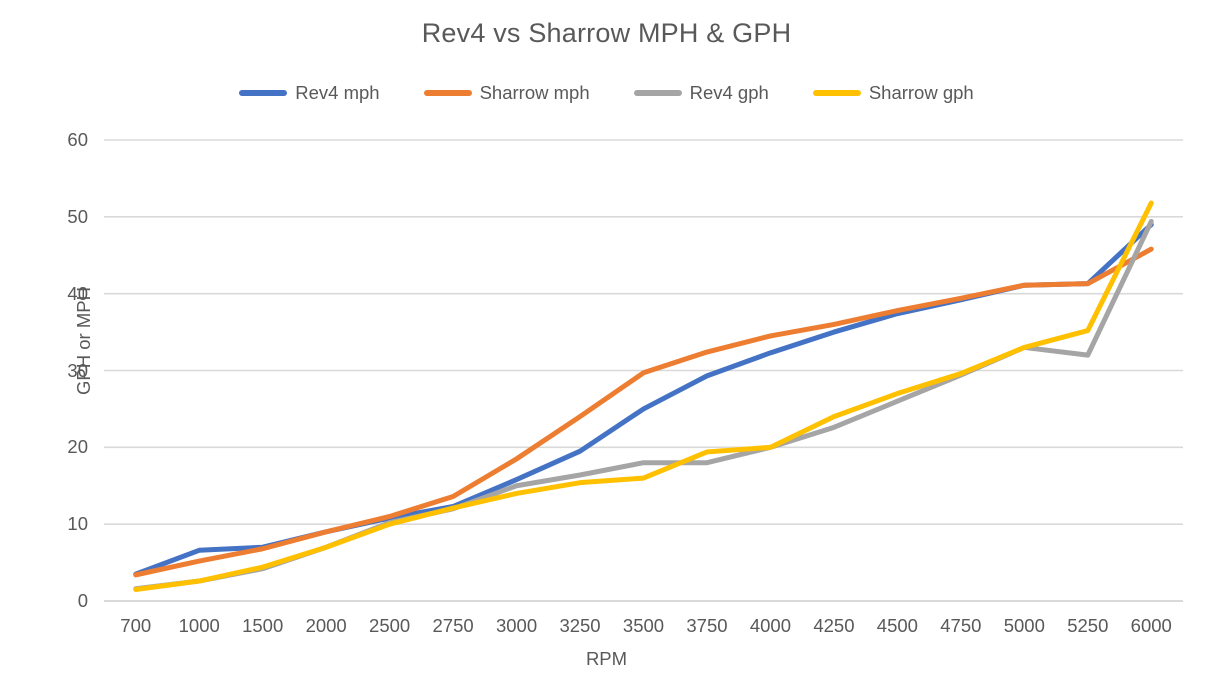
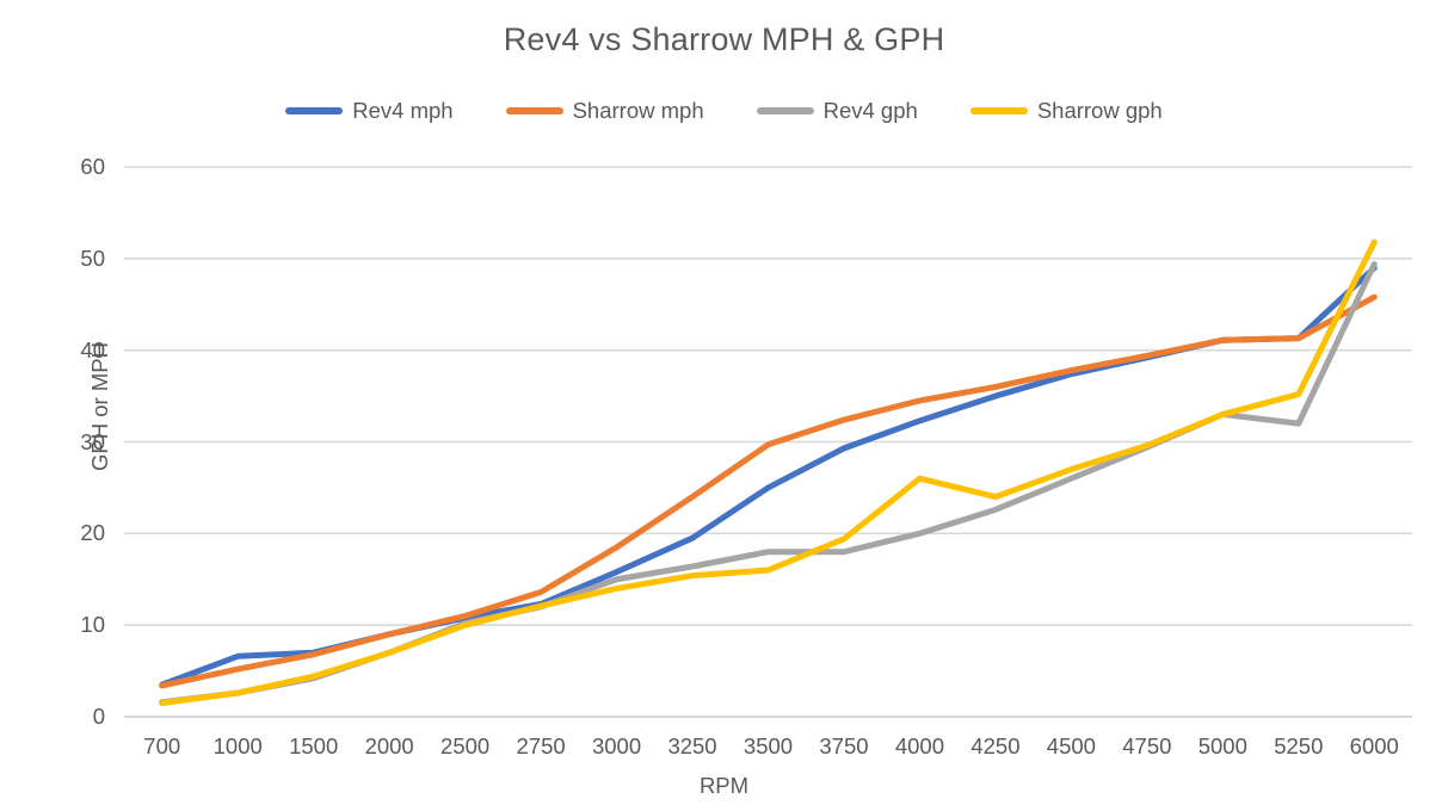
Sharrow gph/4000: 20 -> 26
